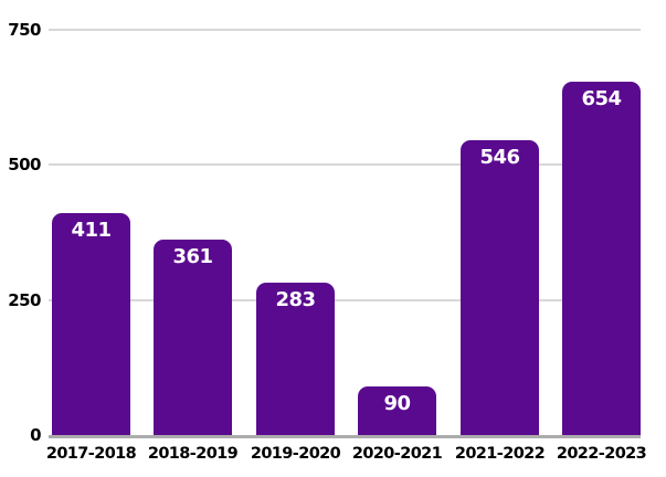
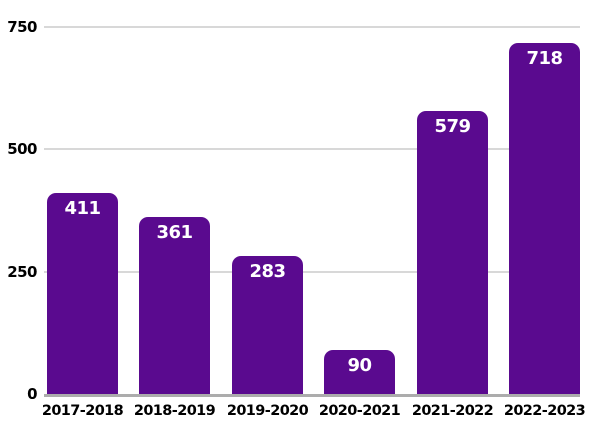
2021-2022: 546 -> 579
2022-2023: 654 -> 718
